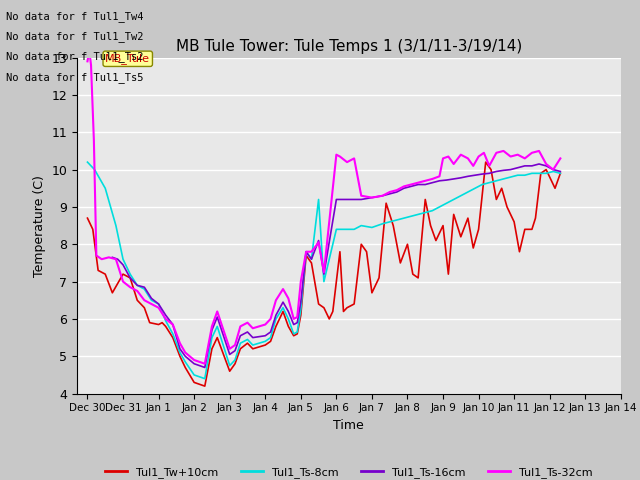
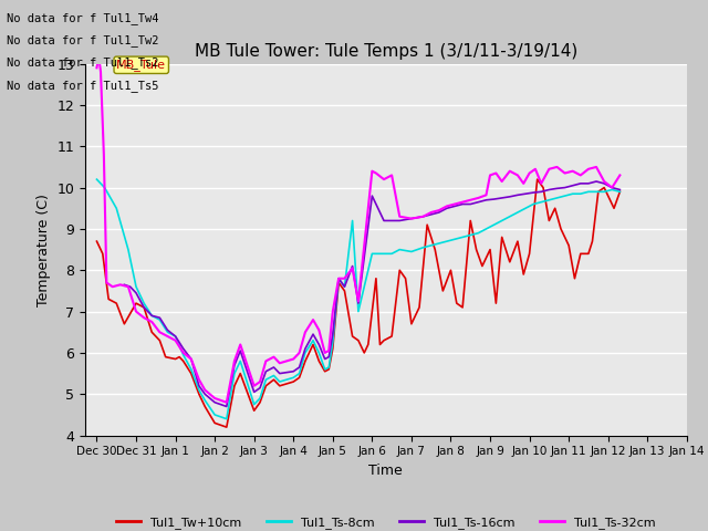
Tul1_Ts-16cm/Jan 6: 9.20 -> 9.80
